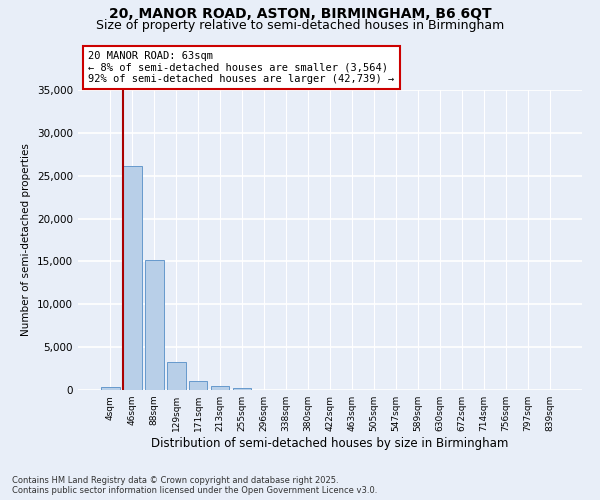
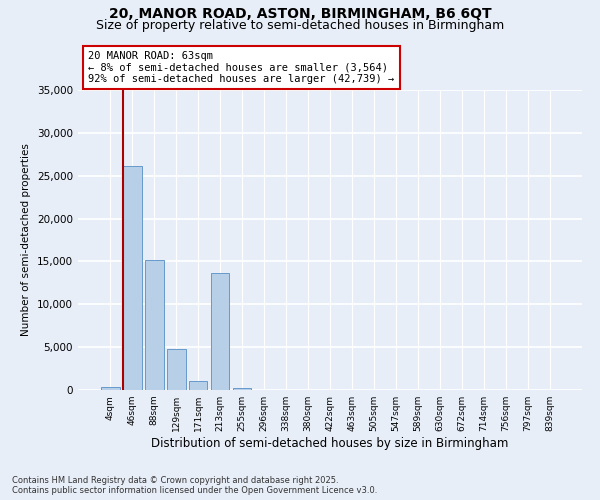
129sqm: 3,300 -> 4,800
213sqm: 500 -> 13,600
